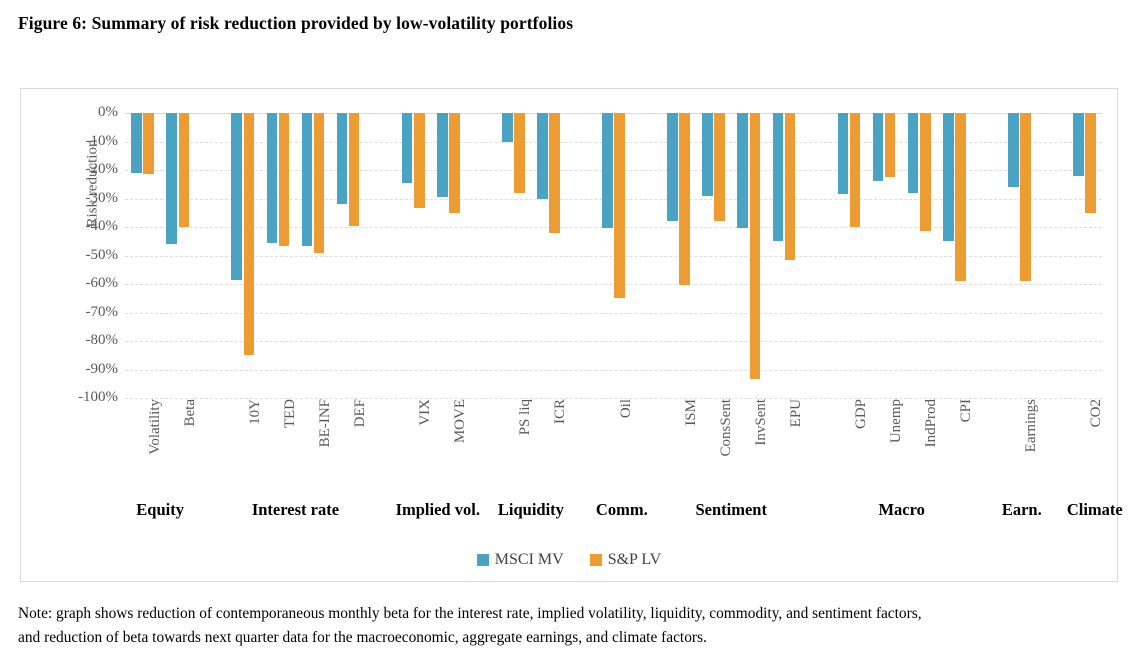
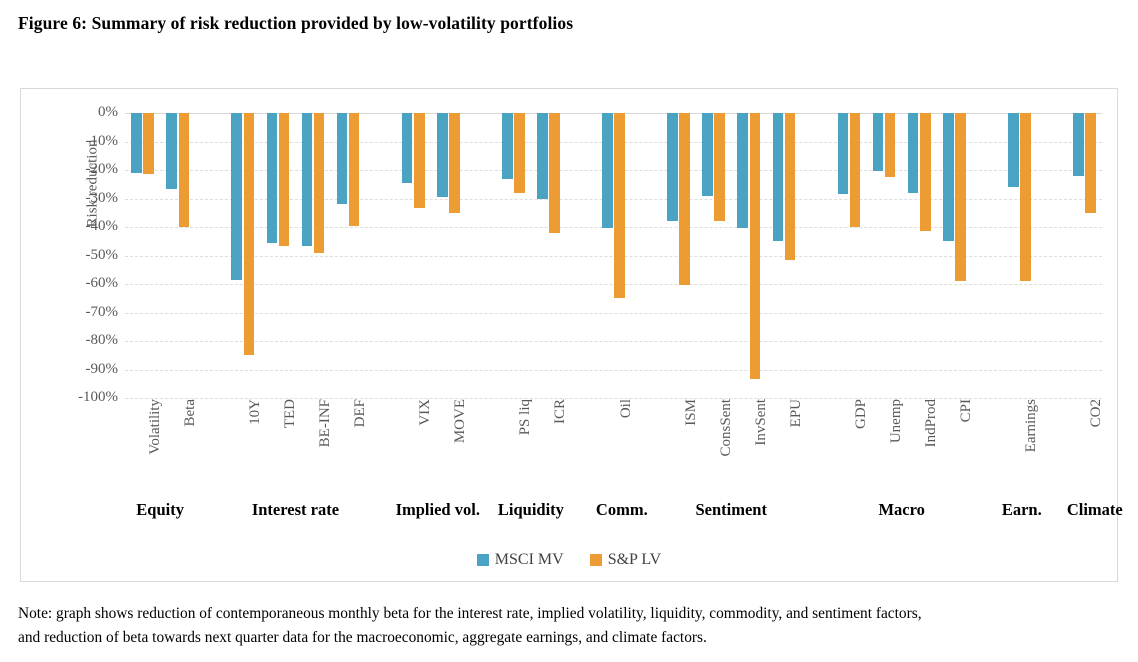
MSCI MV/Beta: -46% -> -26%
MSCI MV/PS liq: -10% -> -23%
MSCI MV/Unemp: -24% -> -20%
